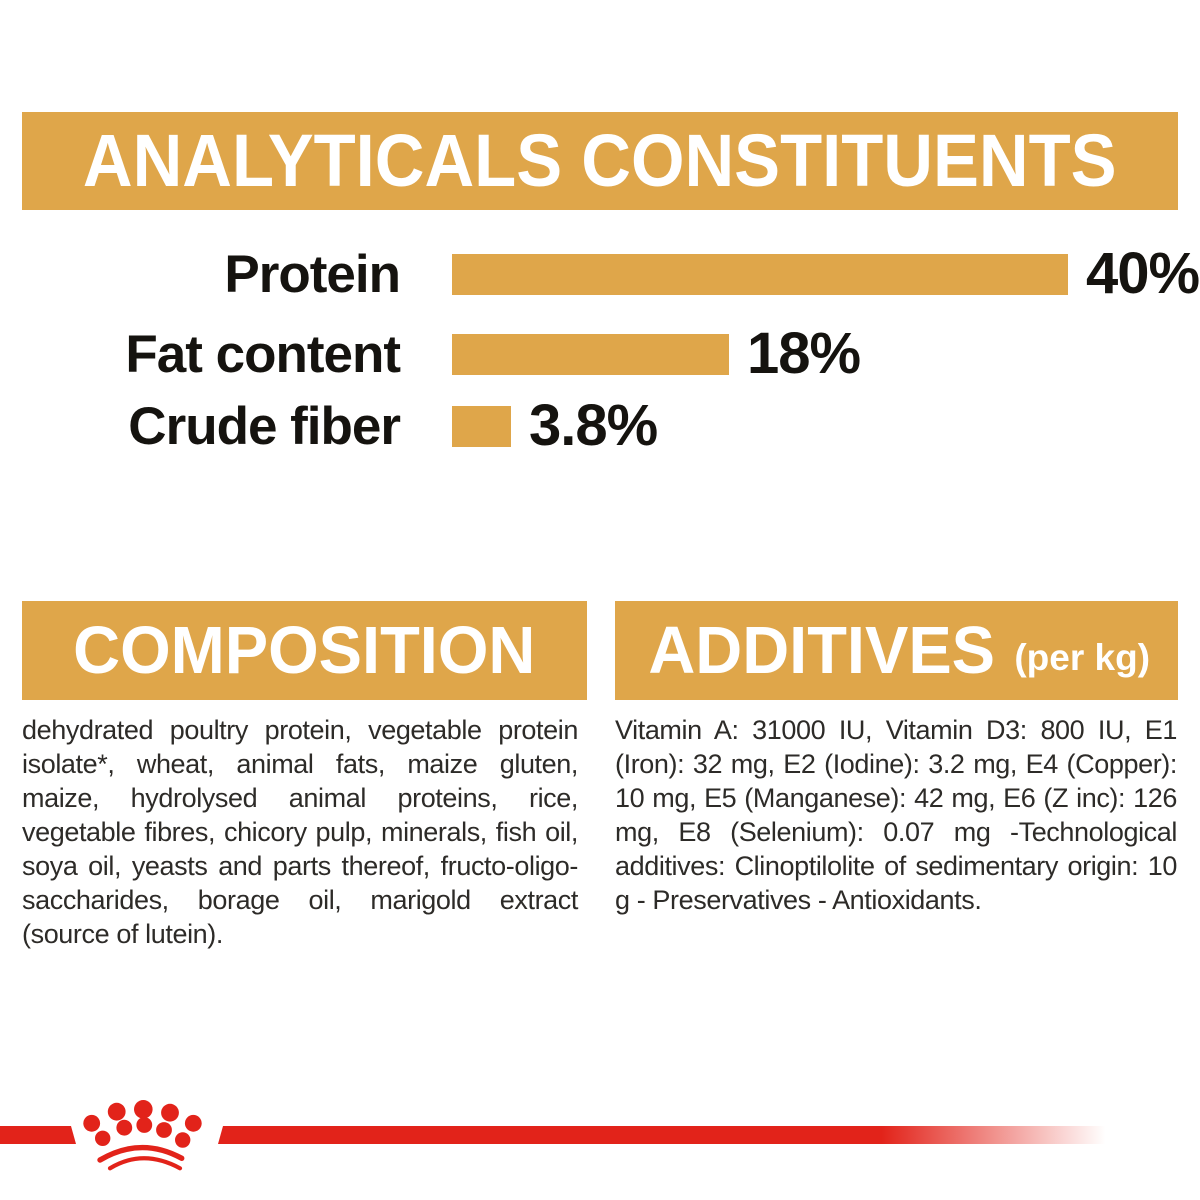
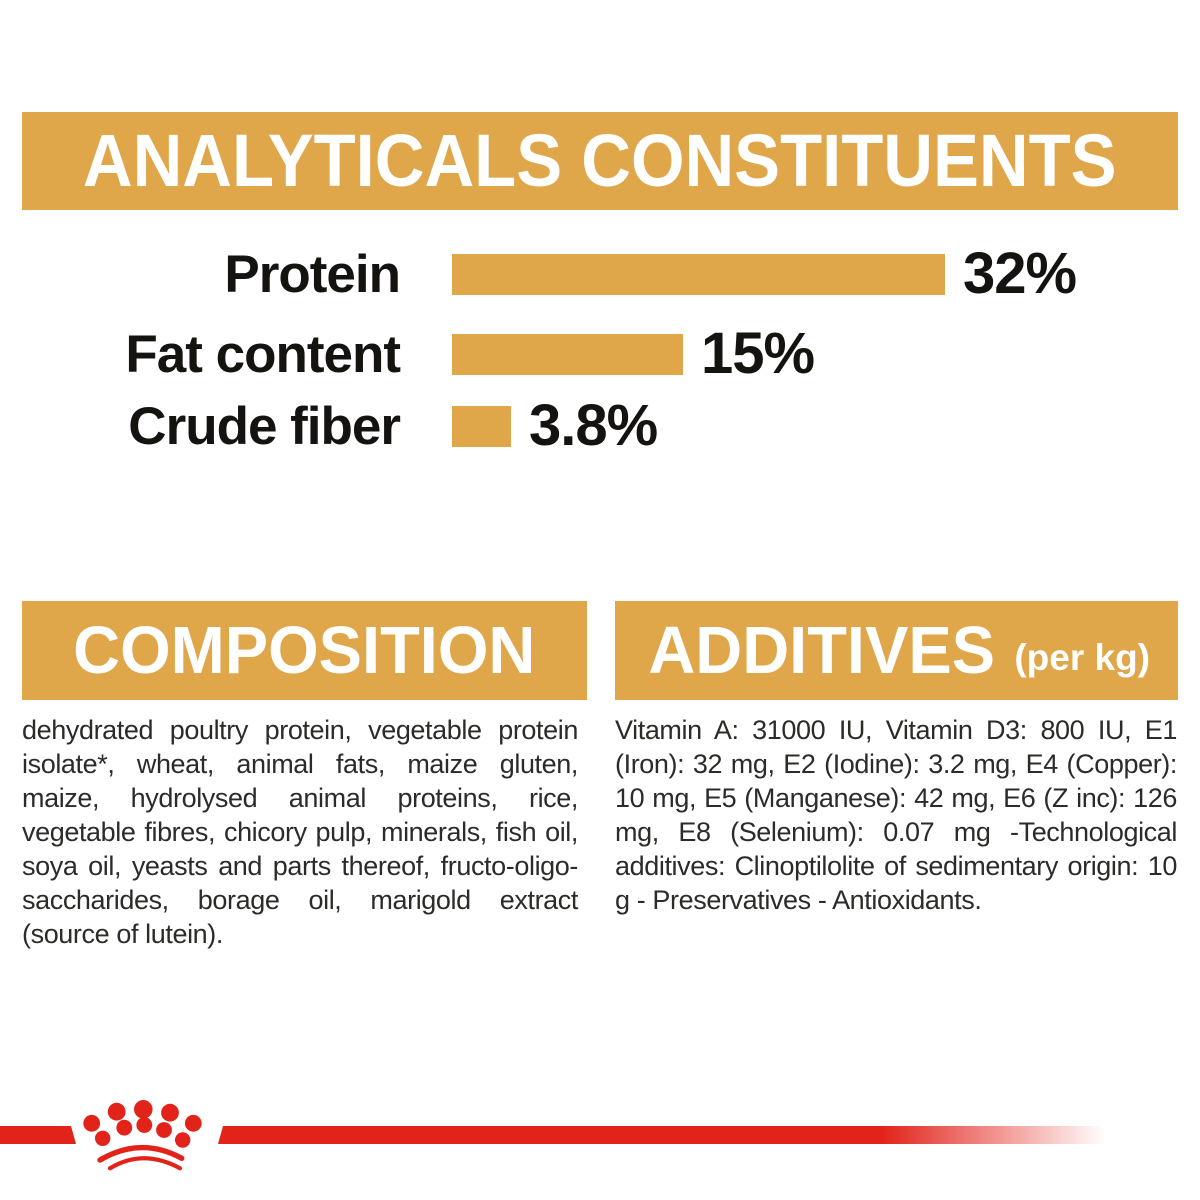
Protein: 40% -> 32%
Fat content: 18% -> 15%
